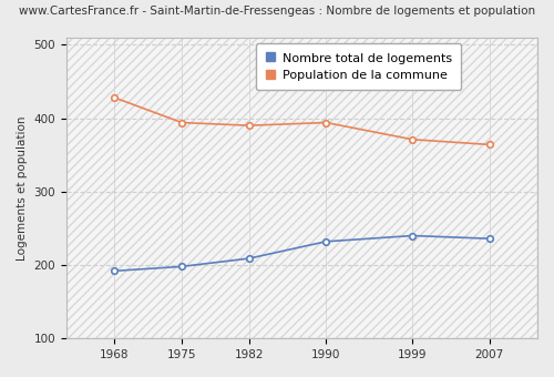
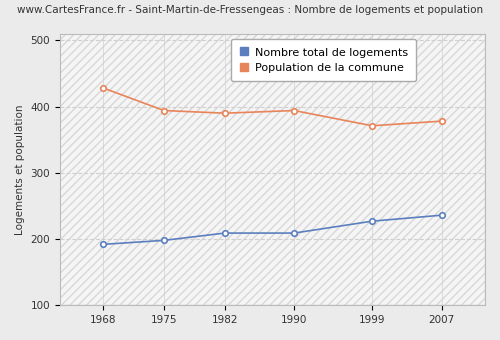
Nombre total de logements/1990: 232 -> 209
Nombre total de logements/1999: 240 -> 227
Population de la commune/2007: 364 -> 378
